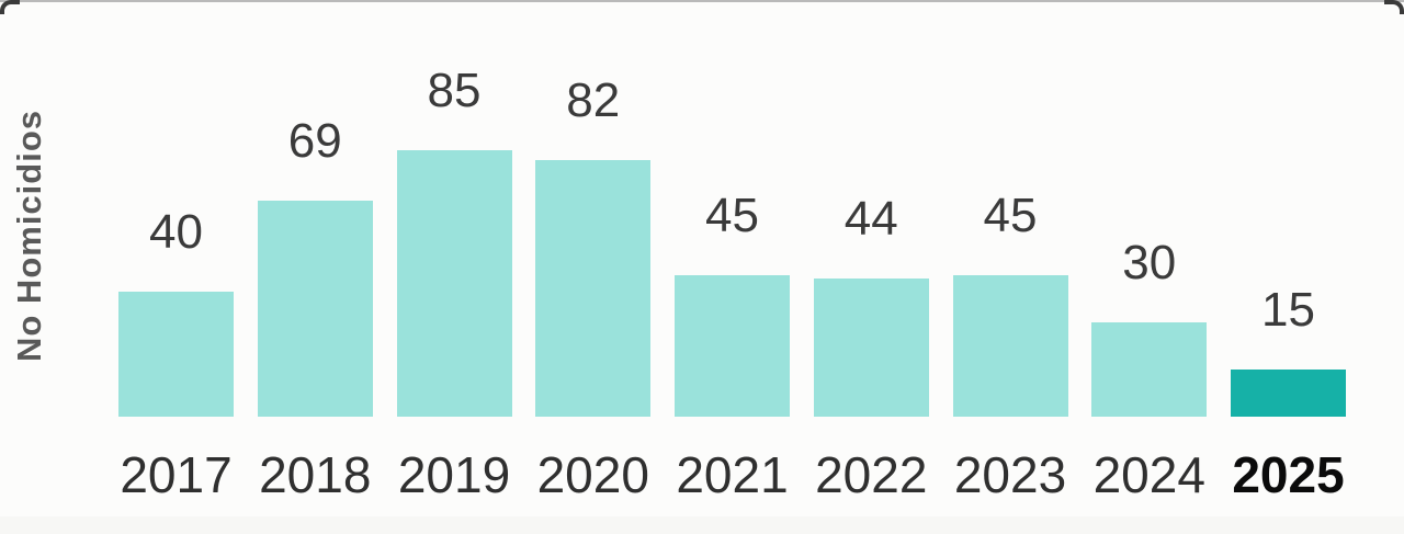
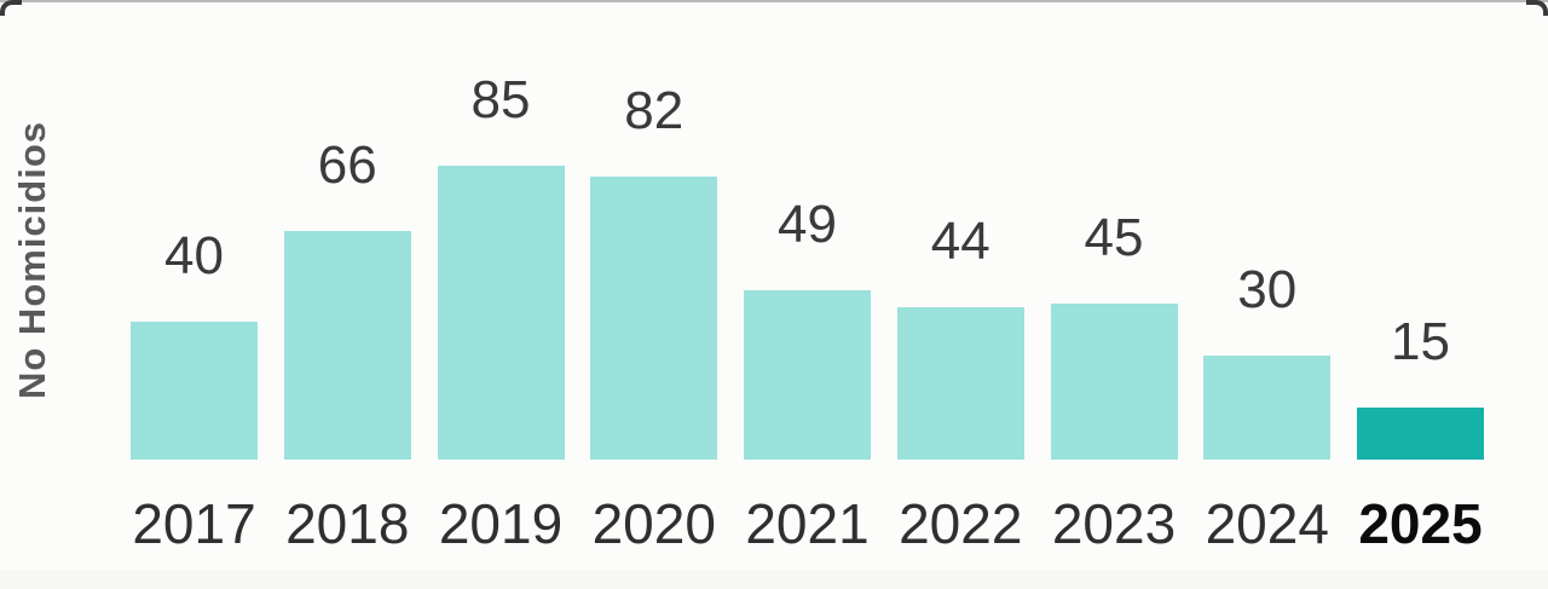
2018: 69 -> 66
2021: 45 -> 49
